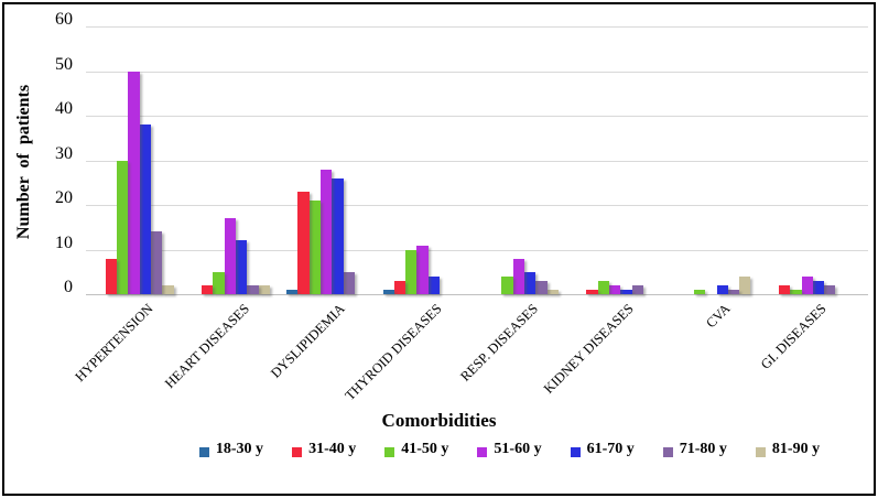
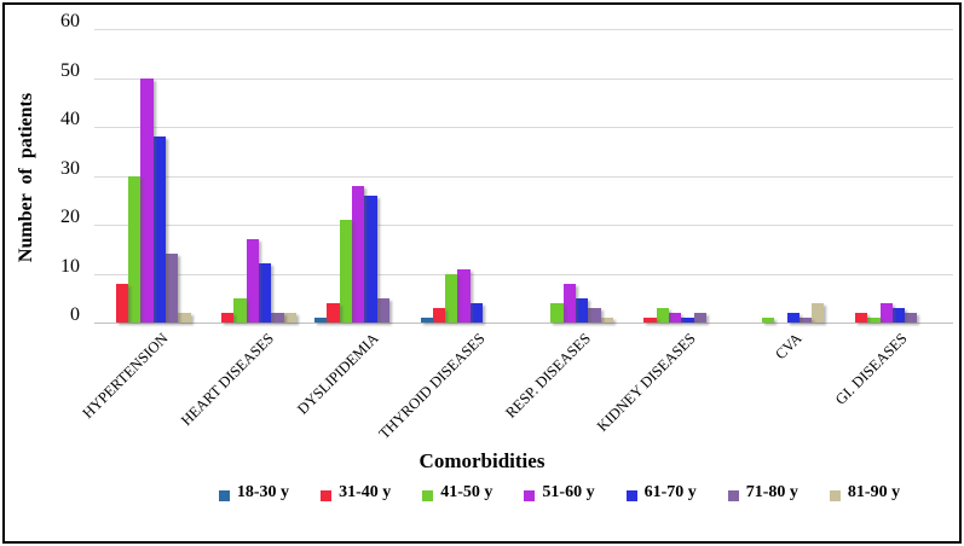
31-40 y/DYSLIPIDEMIA: 23 -> 4
